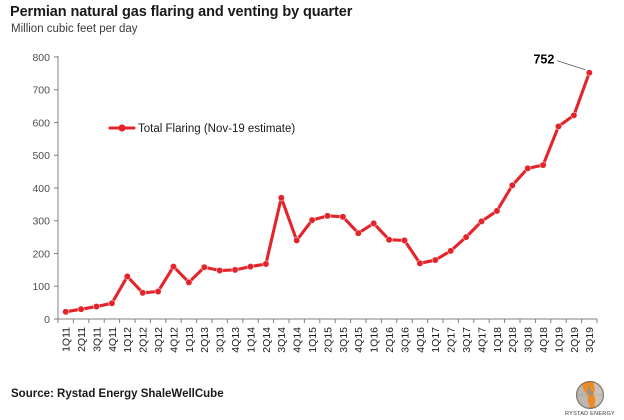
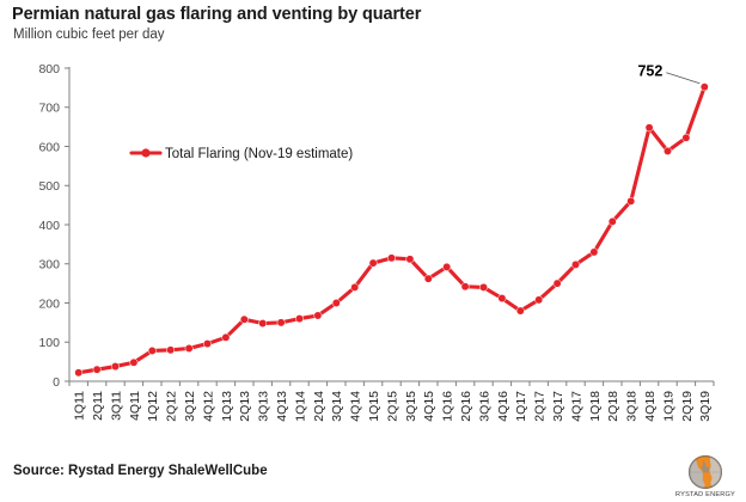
1Q12: 130 -> 80
4Q12: 160 -> 100
3Q14: 370 -> 200
4Q16: 170 -> 210
4Q18: 470 -> 650
